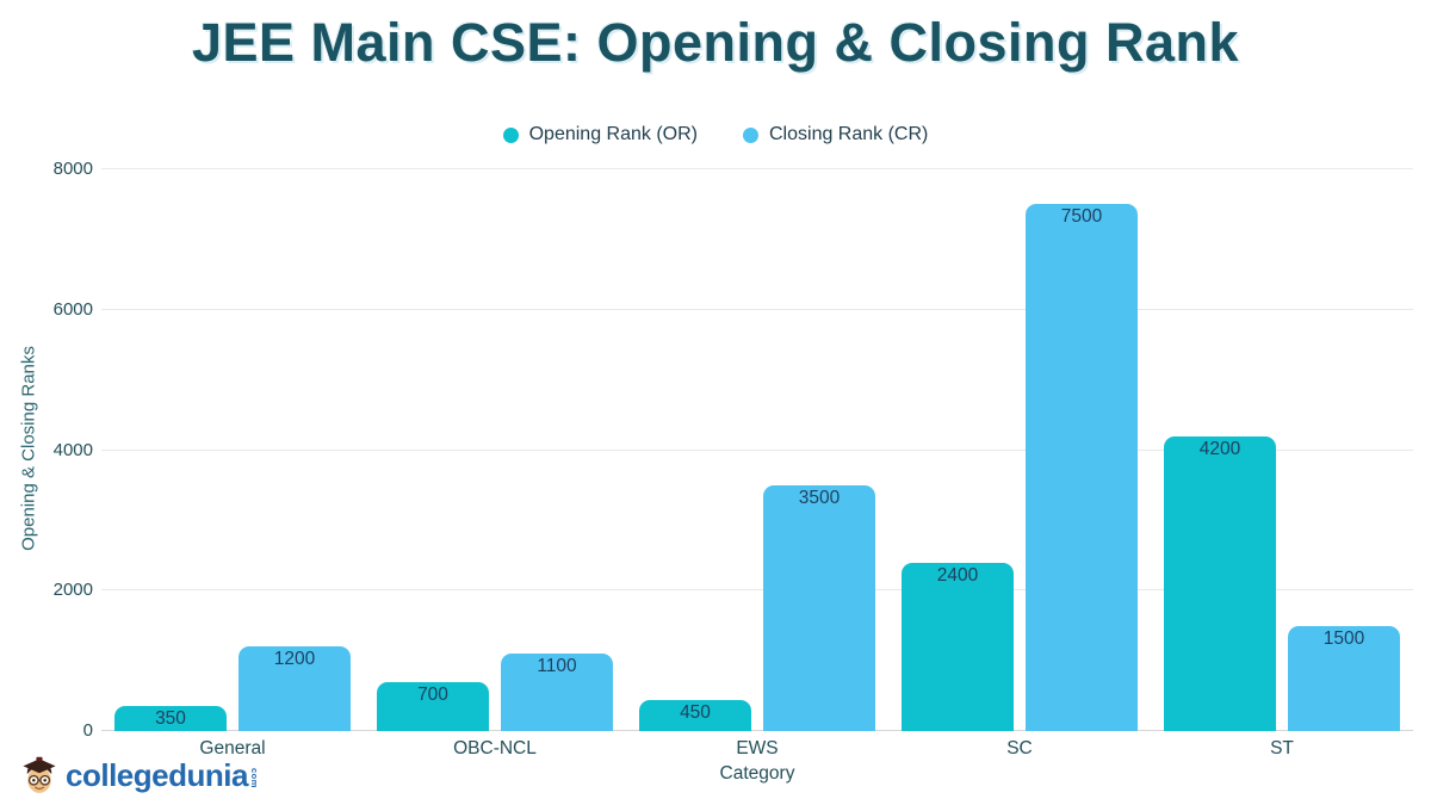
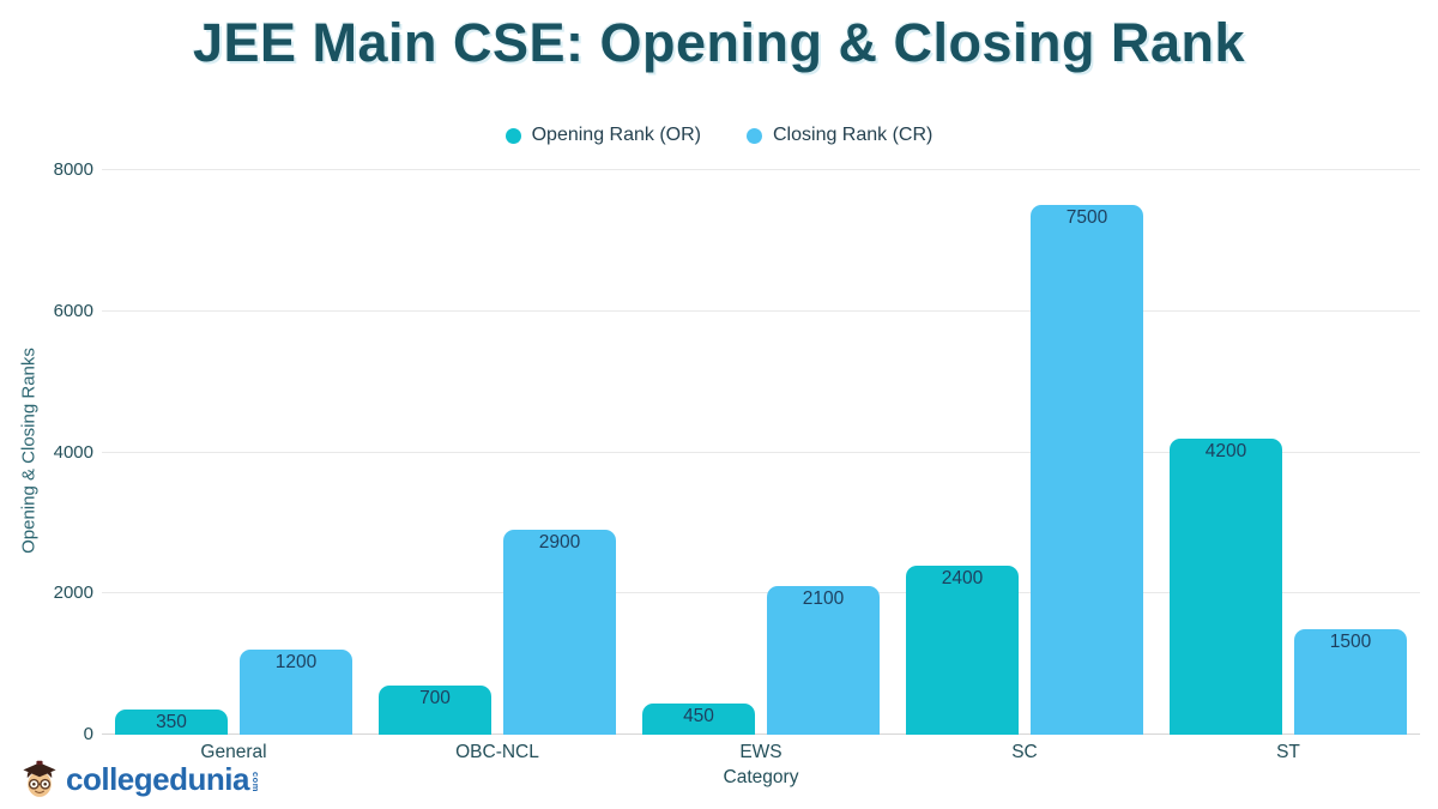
Closing Rank (CR)/OBC-NCL: 1100 -> 2900
Closing Rank (CR)/EWS: 3500 -> 2100
